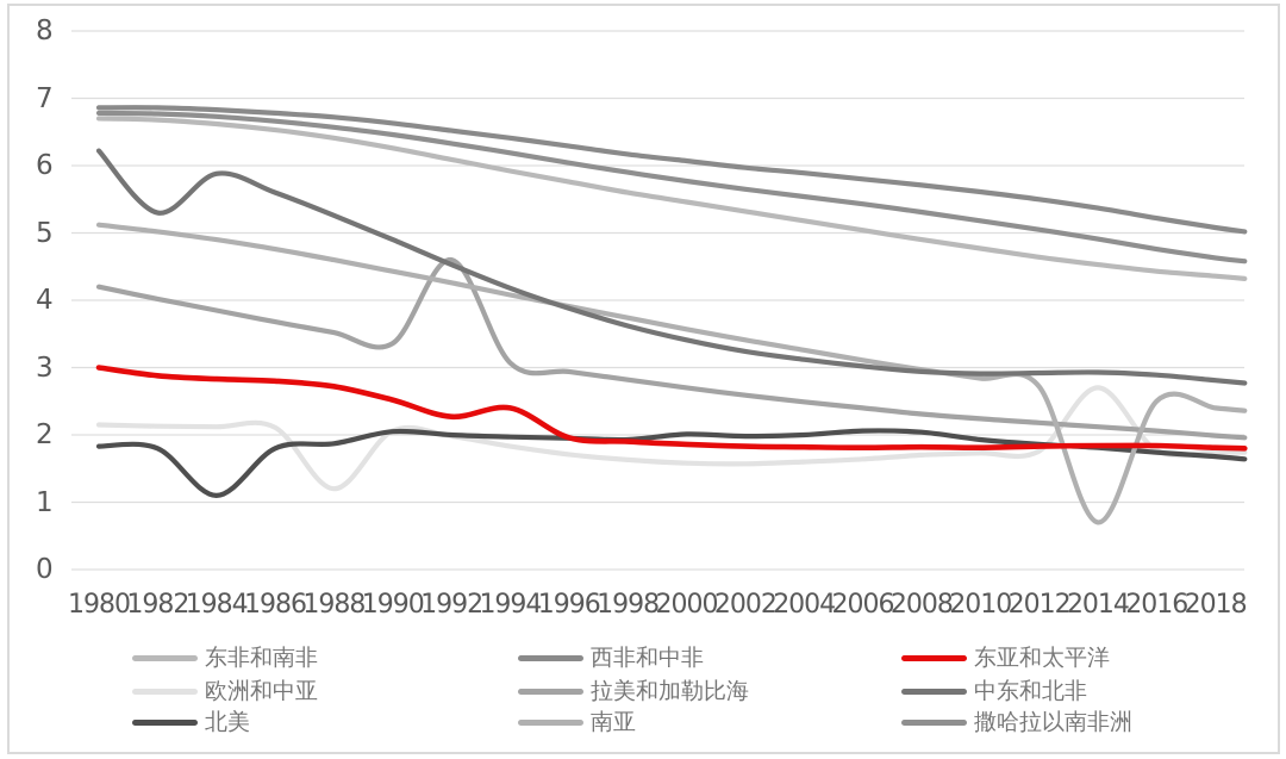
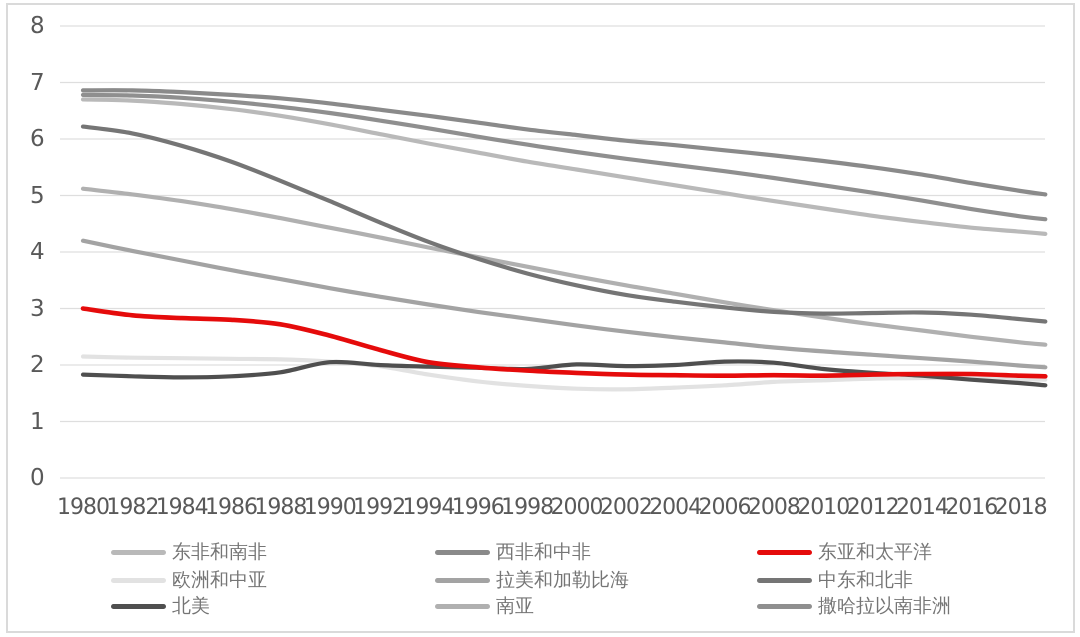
中东和北非/1982: 5.3 -> 6.1
北美/1984: 1.1 -> 1.8
欧洲和中亚/1988: 1.2 -> 2.1
拉美和加勒比海/1992: 4.6 -> 3.2
东亚和太平洋/1994: 2.4 -> 2.0
欧洲和中亚/2014: 2.7 -> 1.8
南亚/2014: 0.7 -> 2.6
